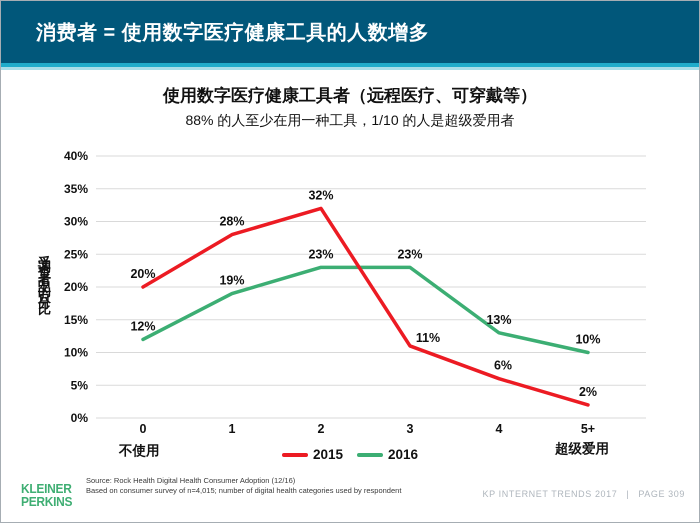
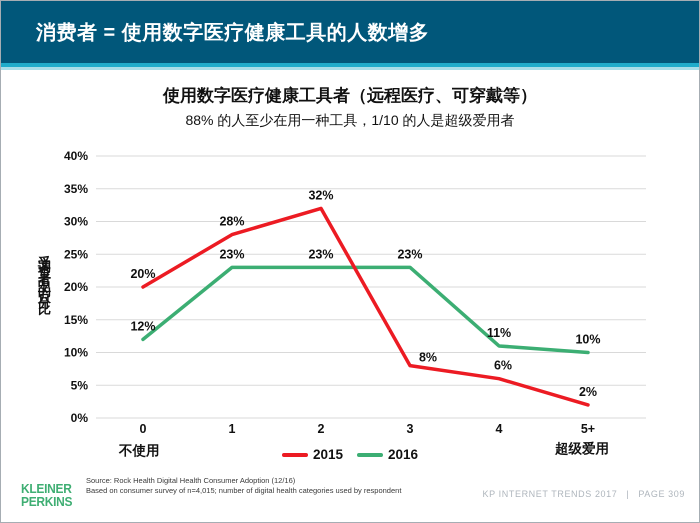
2016/1: 19% -> 23%
2015/3: 11% -> 8%
2016/4: 13% -> 11%
